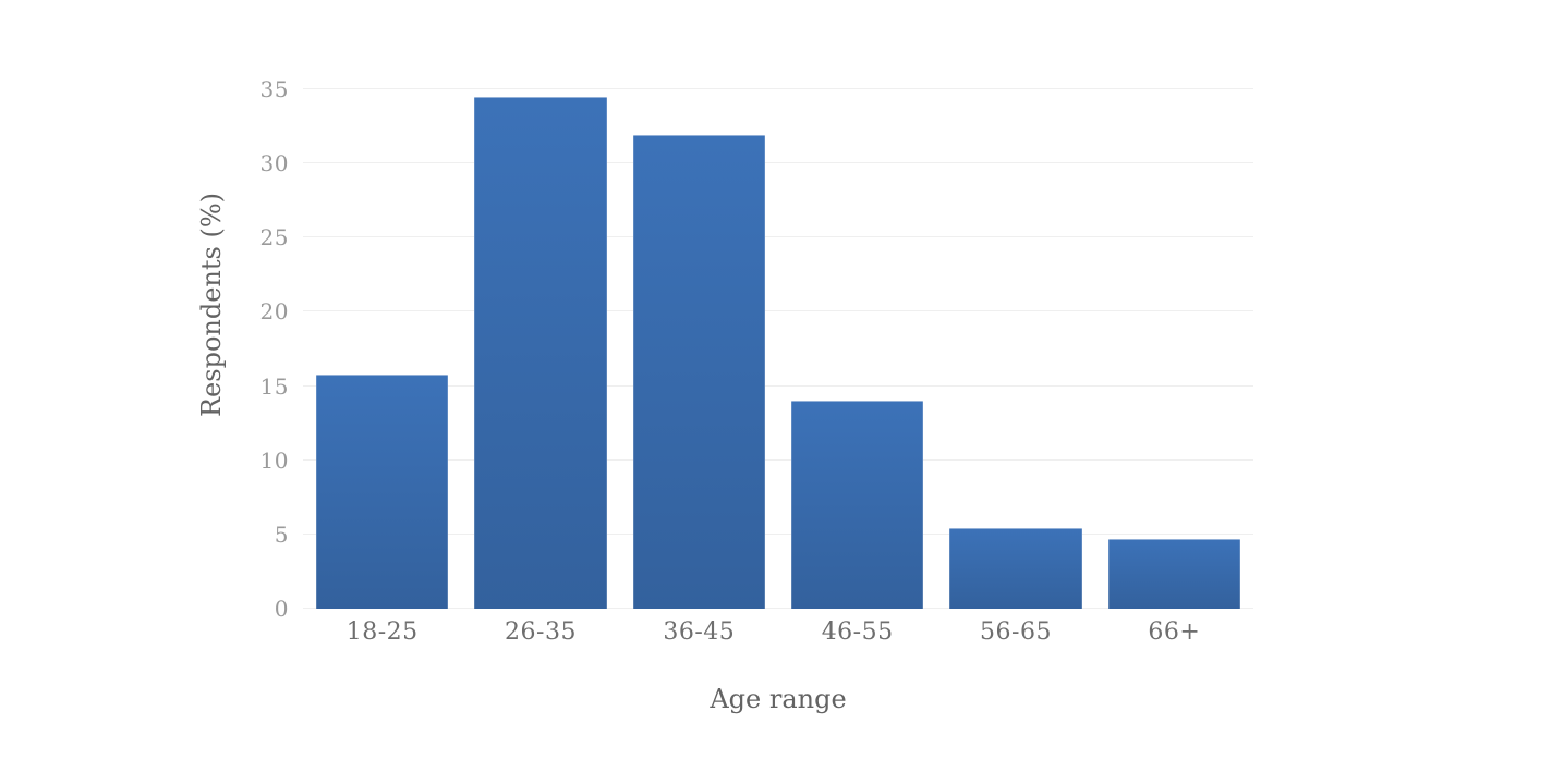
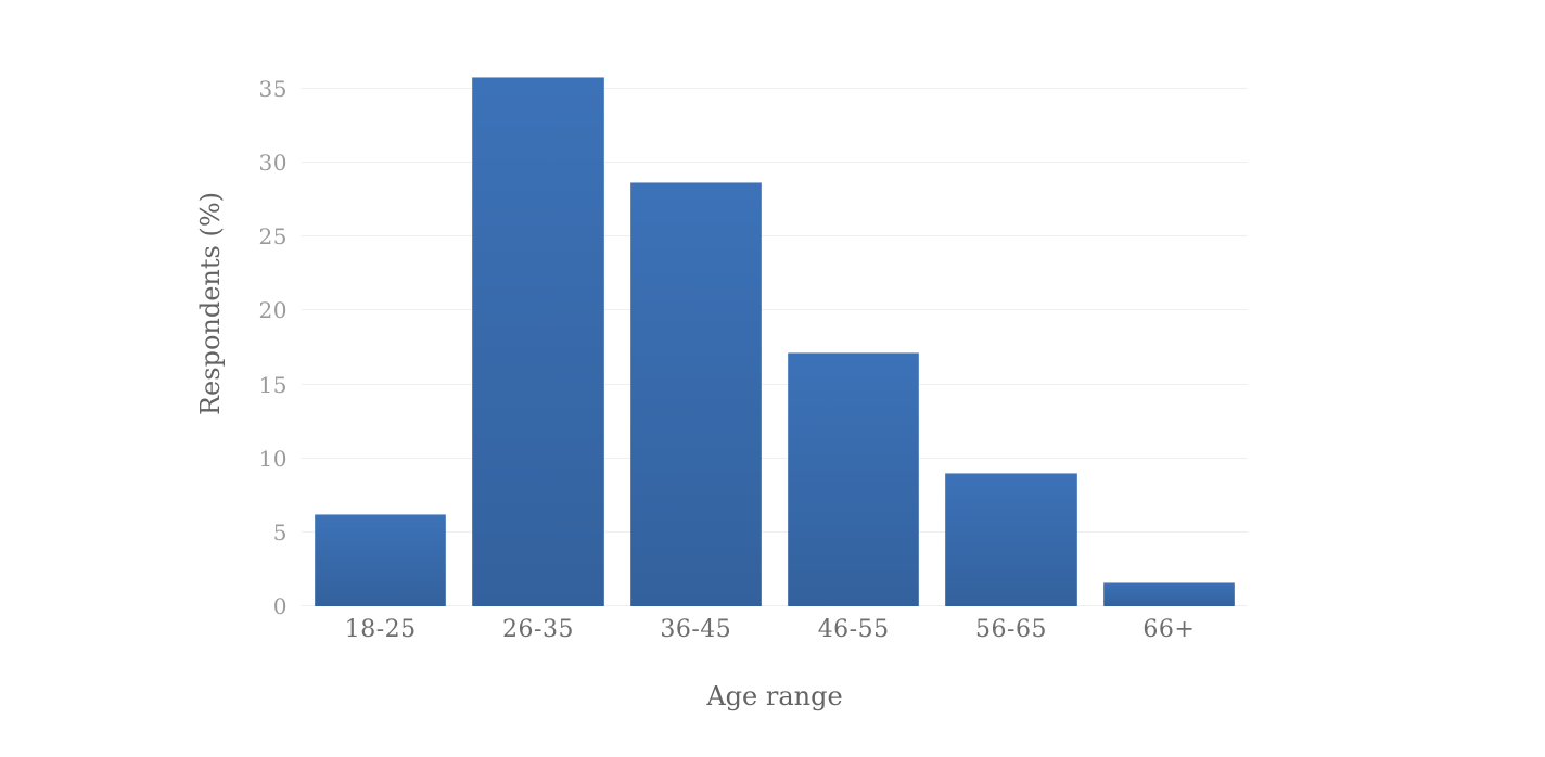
18-25: 15.8 -> 6.2
26-35: 34.5 -> 35.8
36-45: 31.9 -> 28.7
46-55: 14.0 -> 17.2
56-65: 5.4 -> 9.0
66+: 4.7 -> 1.6
